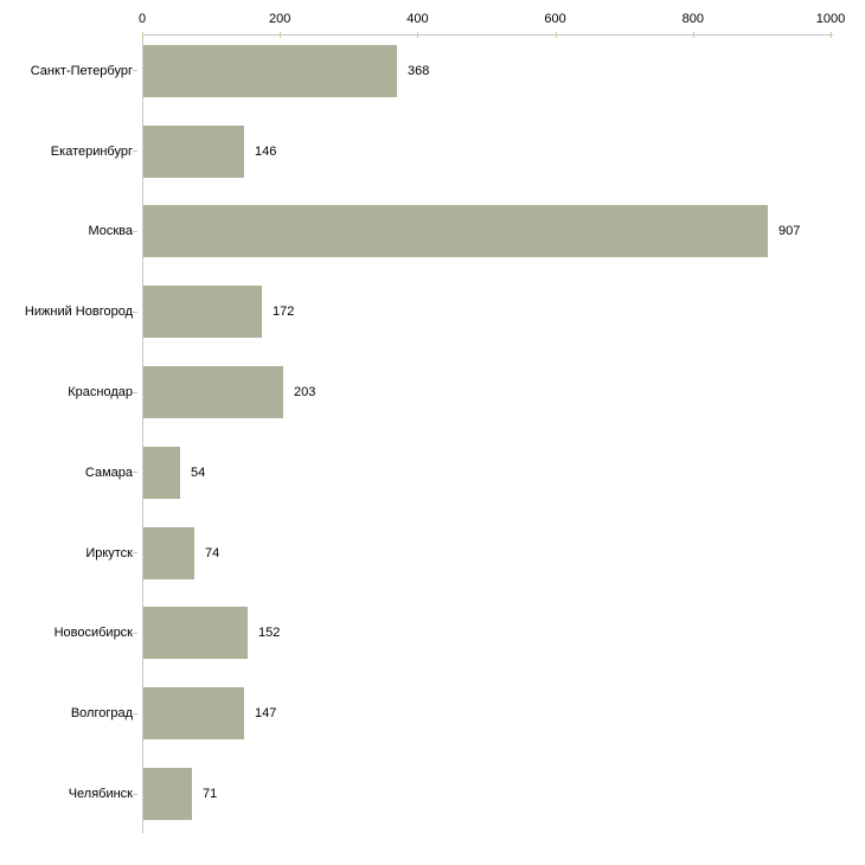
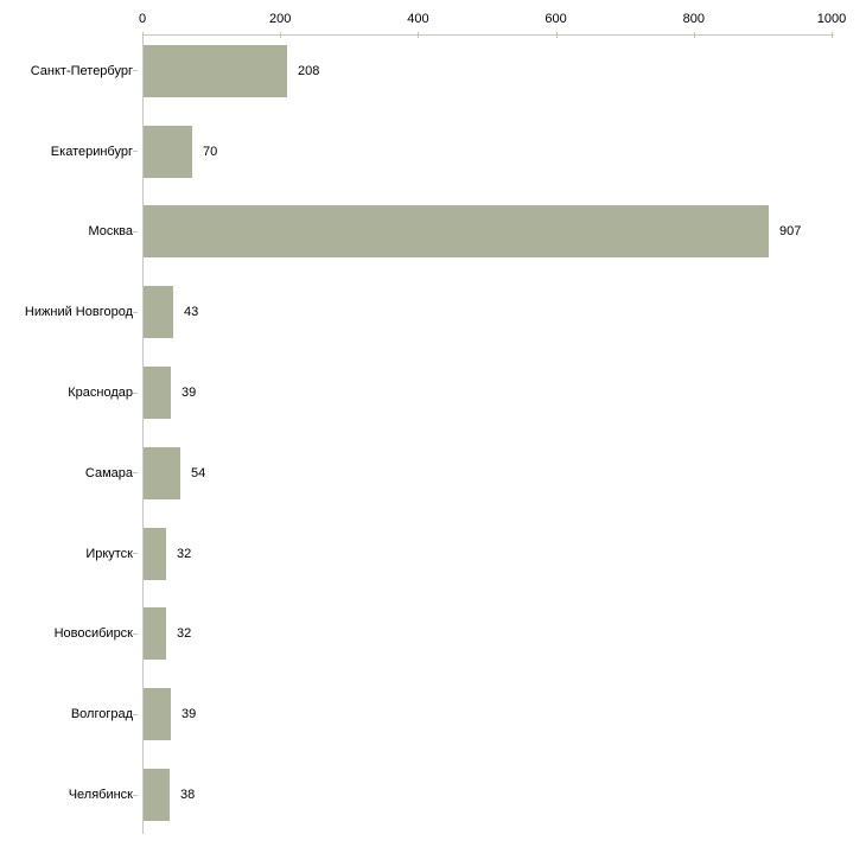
Санкт-Петербург: 368 -> 208
Екатеринбург: 146 -> 70
Нижний Новгород: 172 -> 43
Краснодар: 203 -> 39
Иркутск: 74 -> 32
Новосибирск: 152 -> 32
Волгоград: 147 -> 39
Челябинск: 71 -> 38
